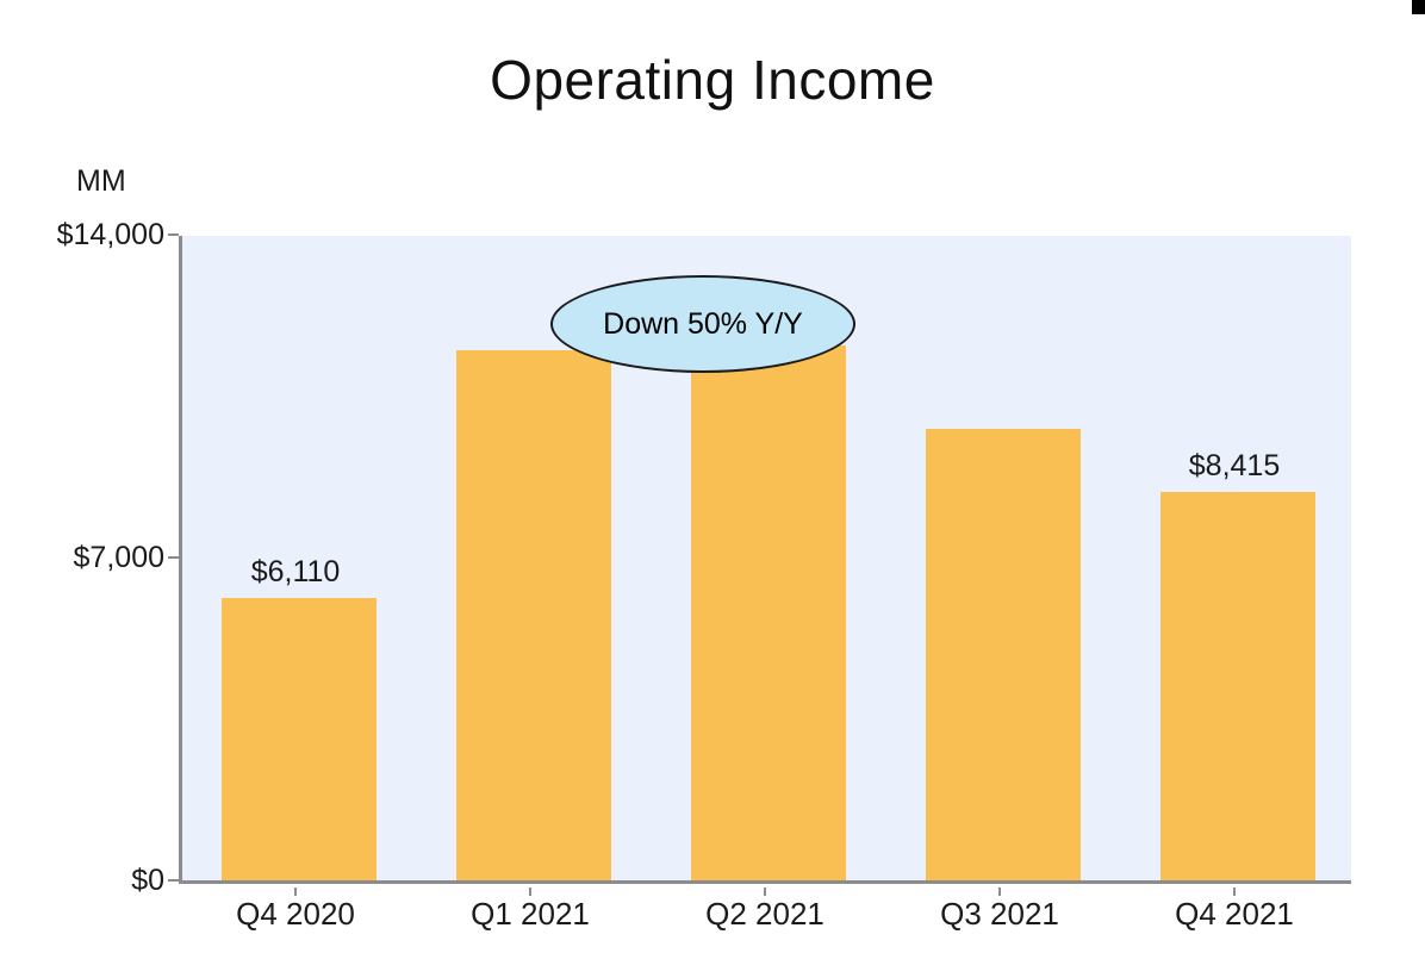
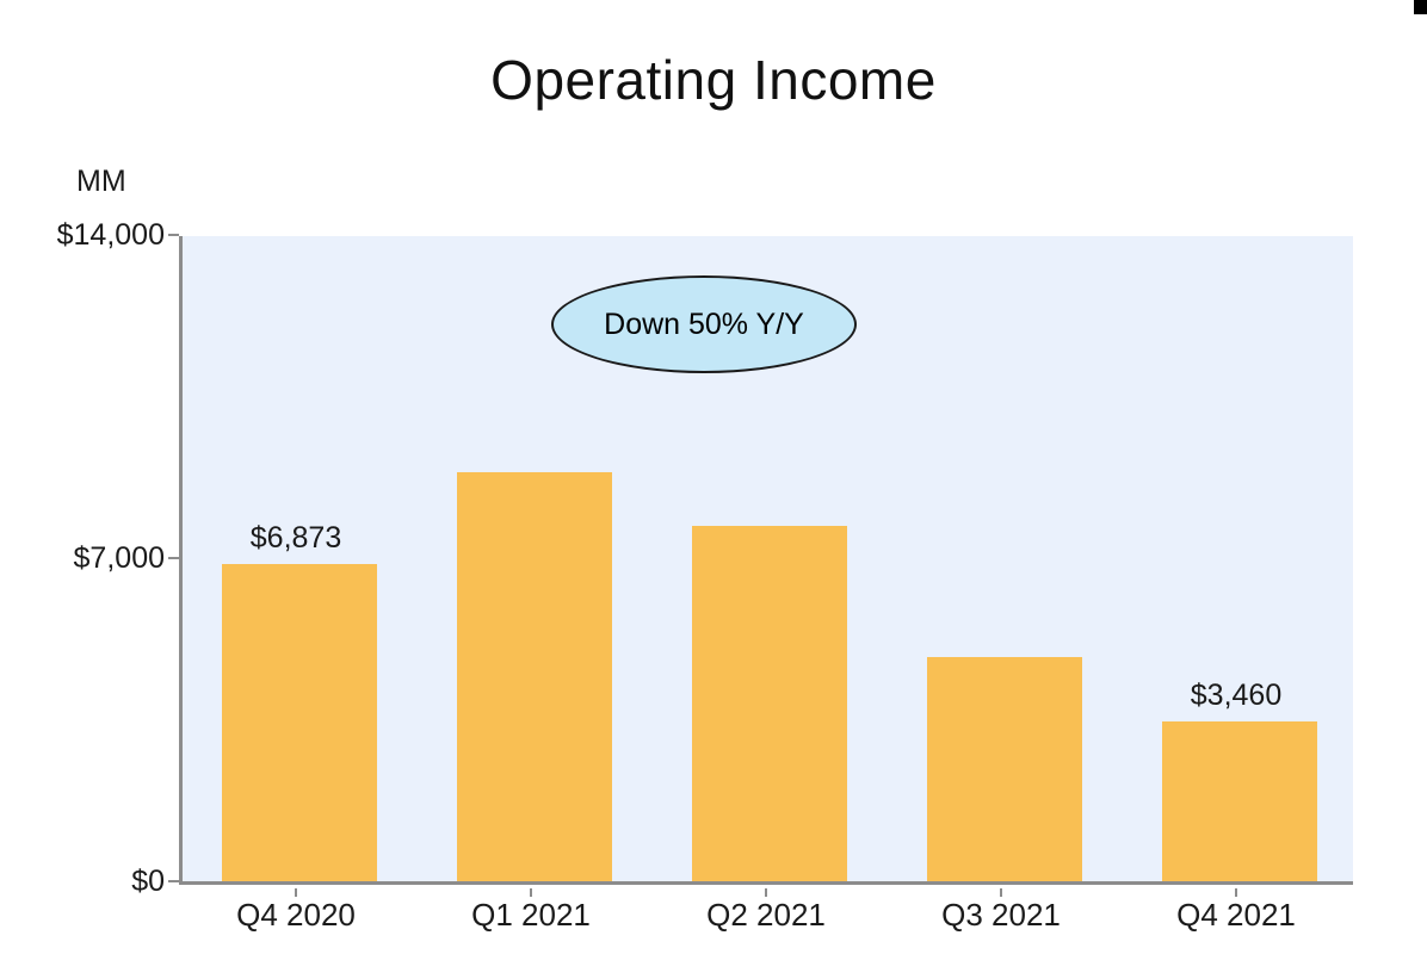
Q4 2020: $6,110 -> $6,873
Q1 2021: $11500 -> $8900
Q2 2021: $11600 -> $7700
Q3 2021: $9800 -> $4900
Q4 2021: $8,415 -> $3,460
